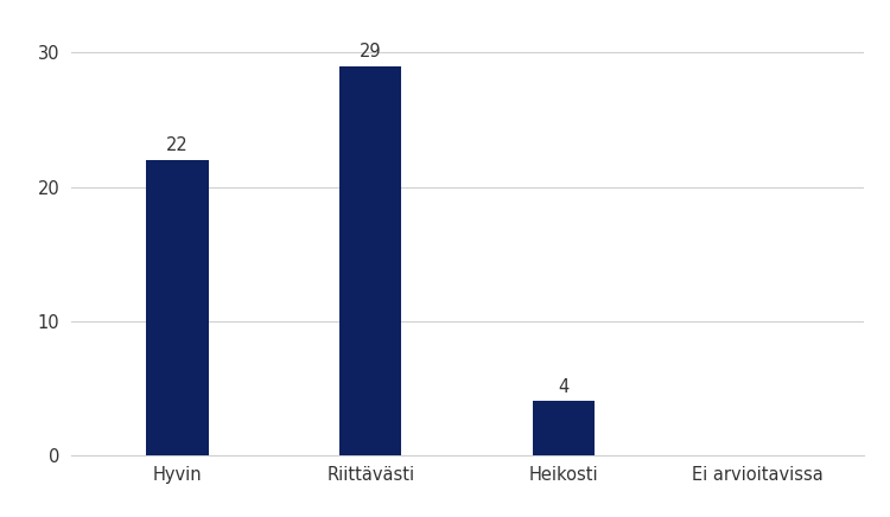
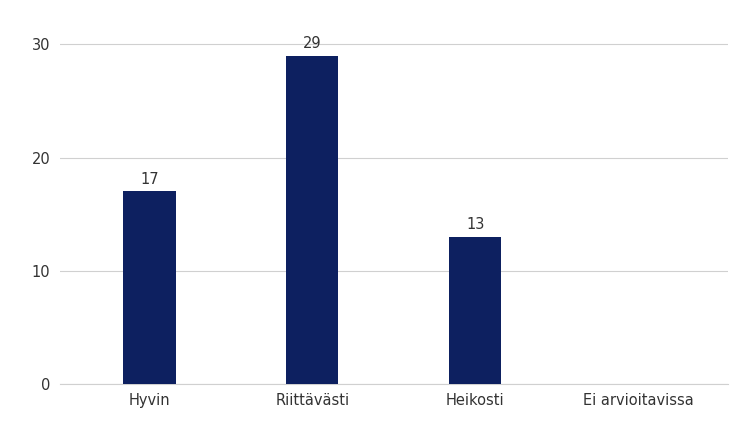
Hyvin: 22 -> 17
Heikosti: 4 -> 13
